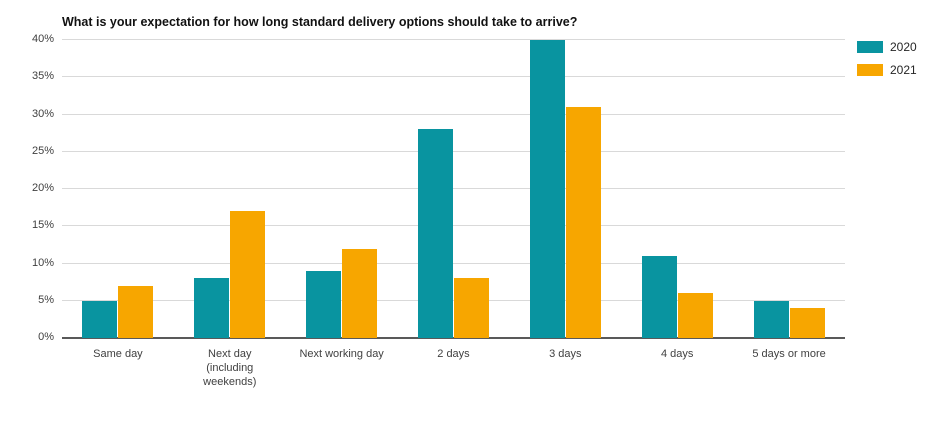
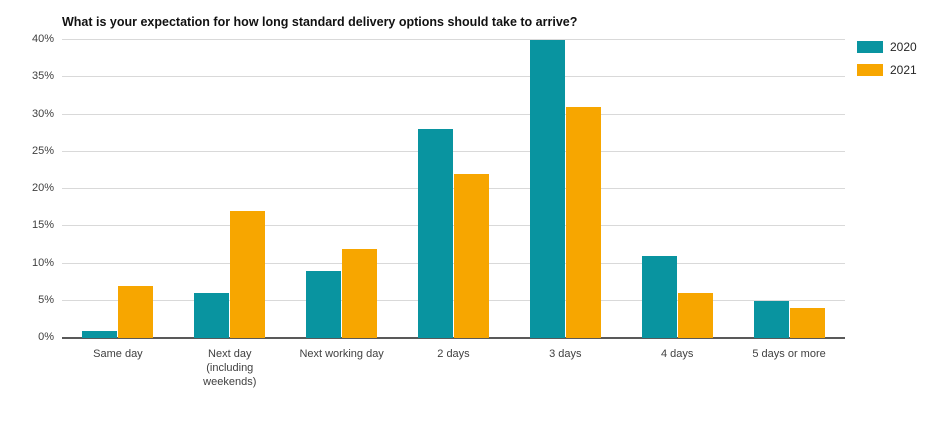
2020/Same day: 5% -> 1%
2020/Next day (including weekends): 8% -> 6%
2021/2 days: 8% -> 22%
